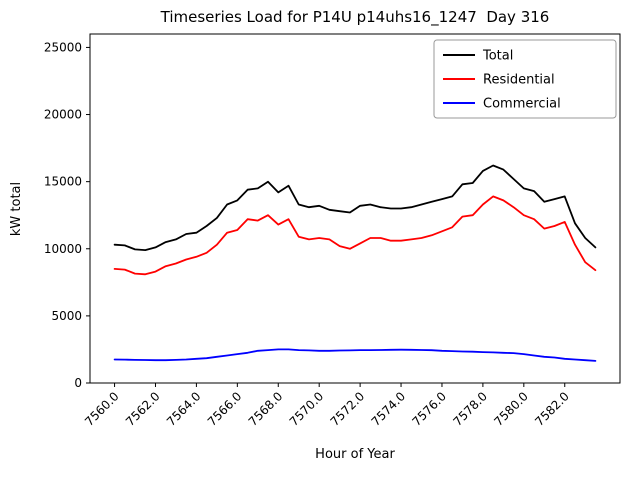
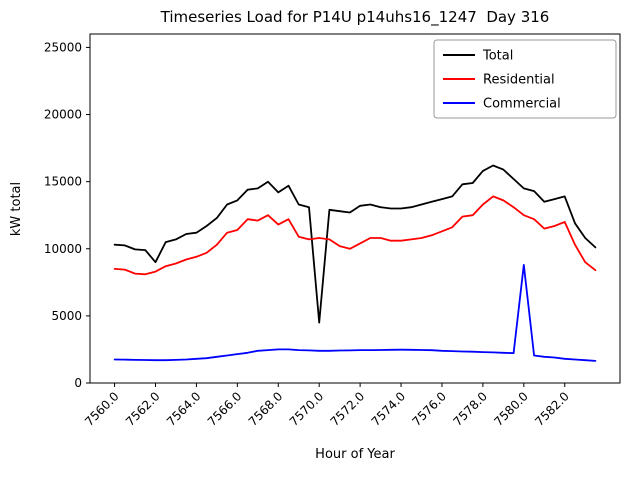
Total/7562.0: 10100 -> 9000
Total/7570.0: 13200 -> 4500
Commercial/7580.0: 2200 -> 8800
